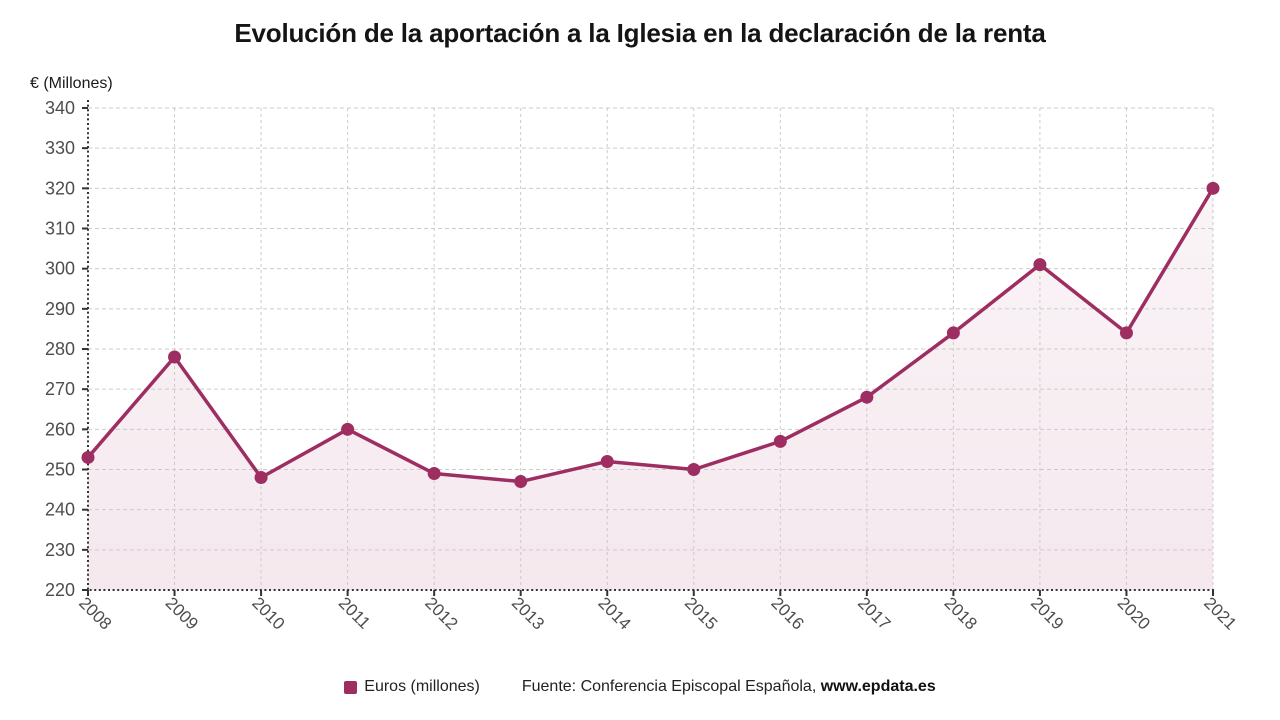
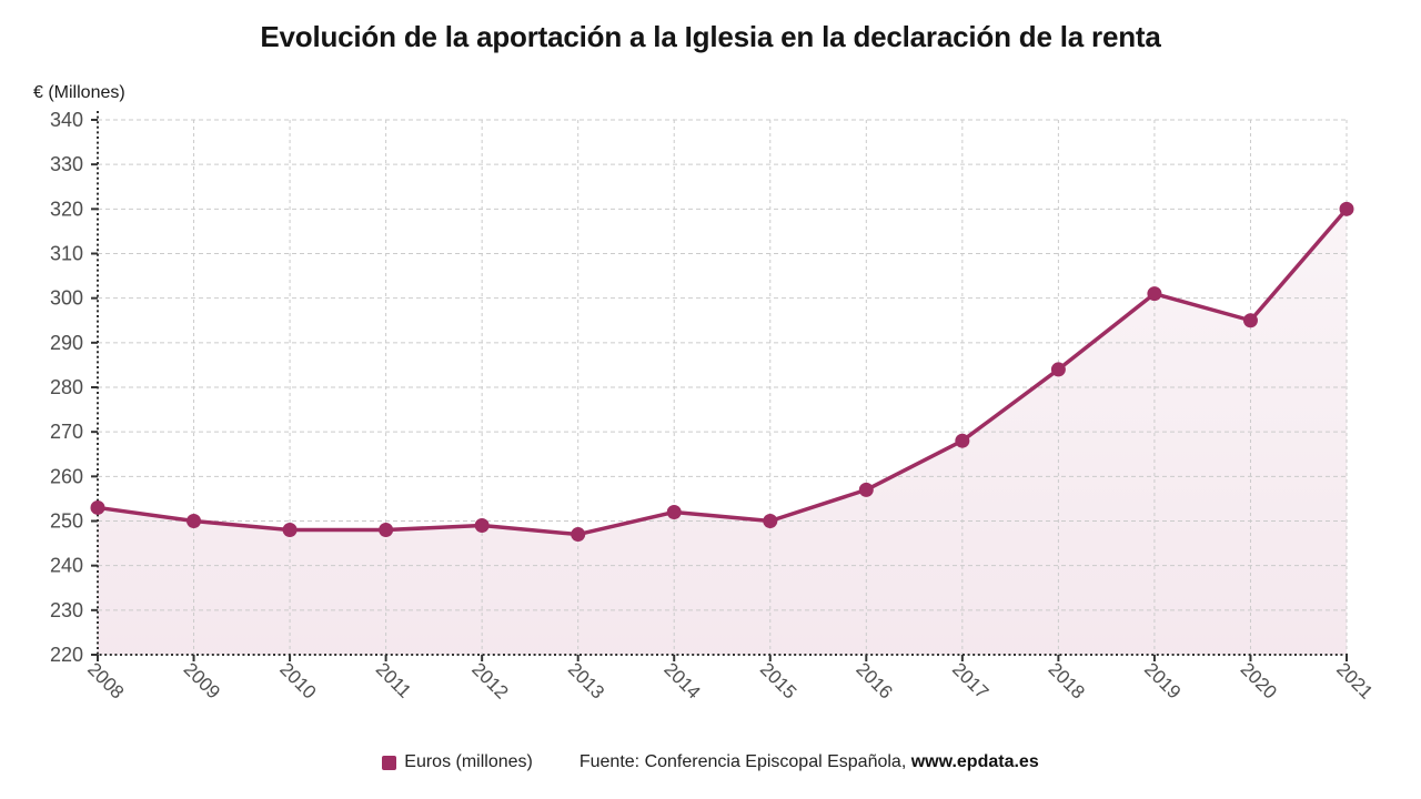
2009: 278 -> 250
2011: 260 -> 248
2020: 284 -> 295
